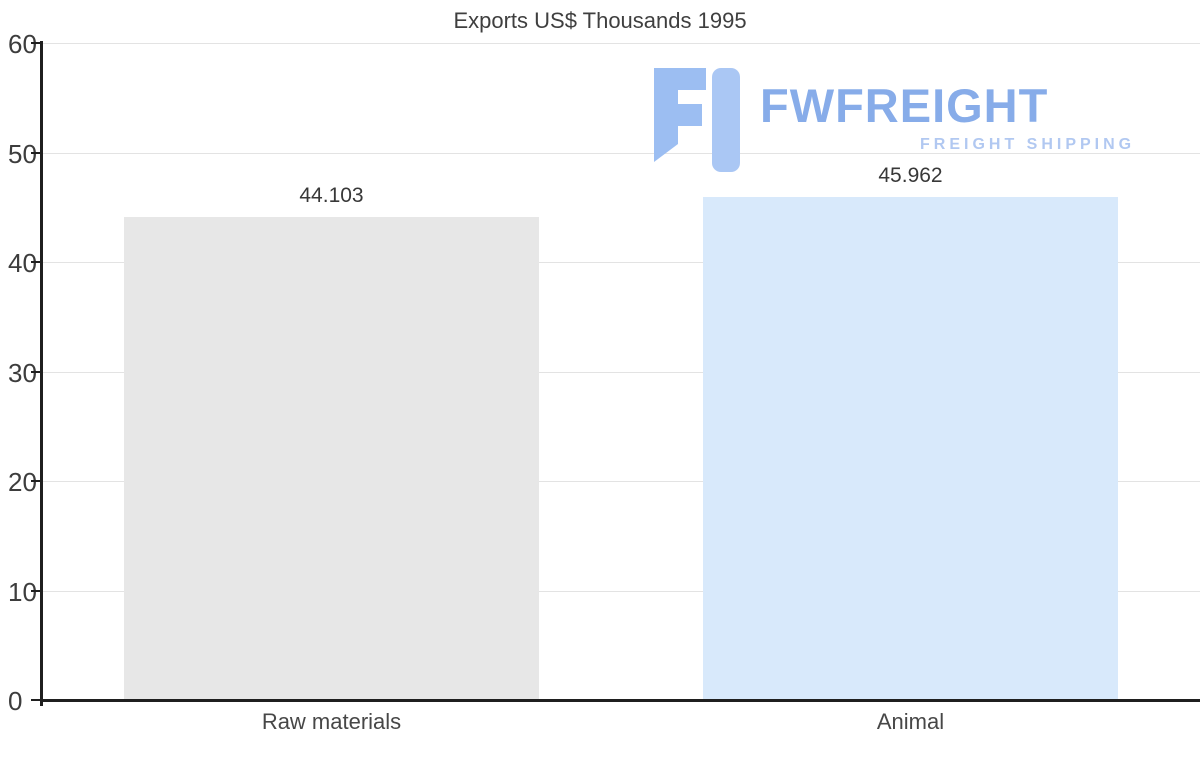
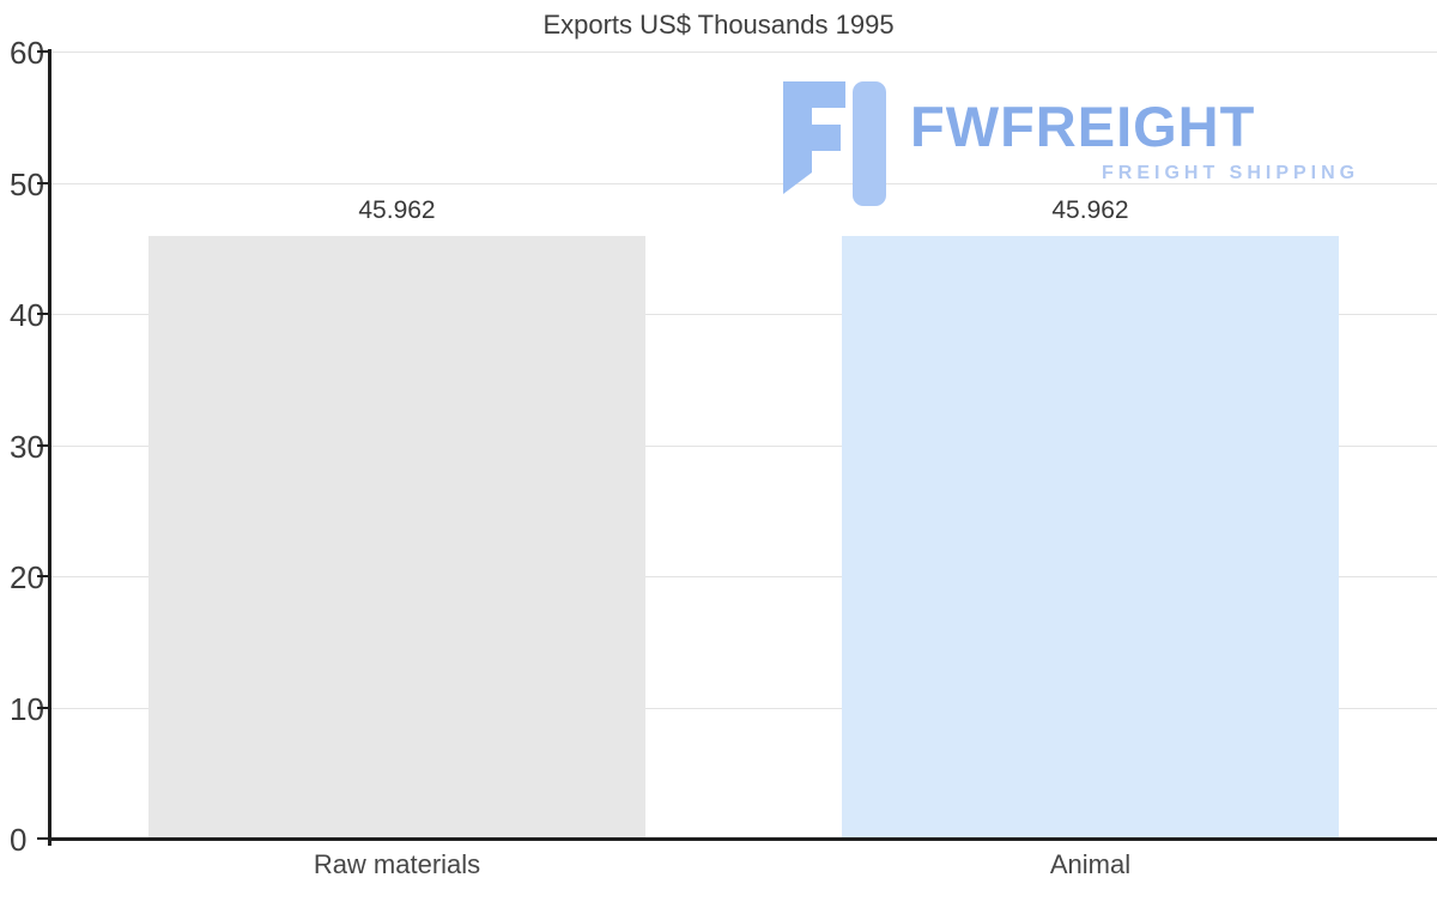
Raw materials: 44.103 -> 45.962
